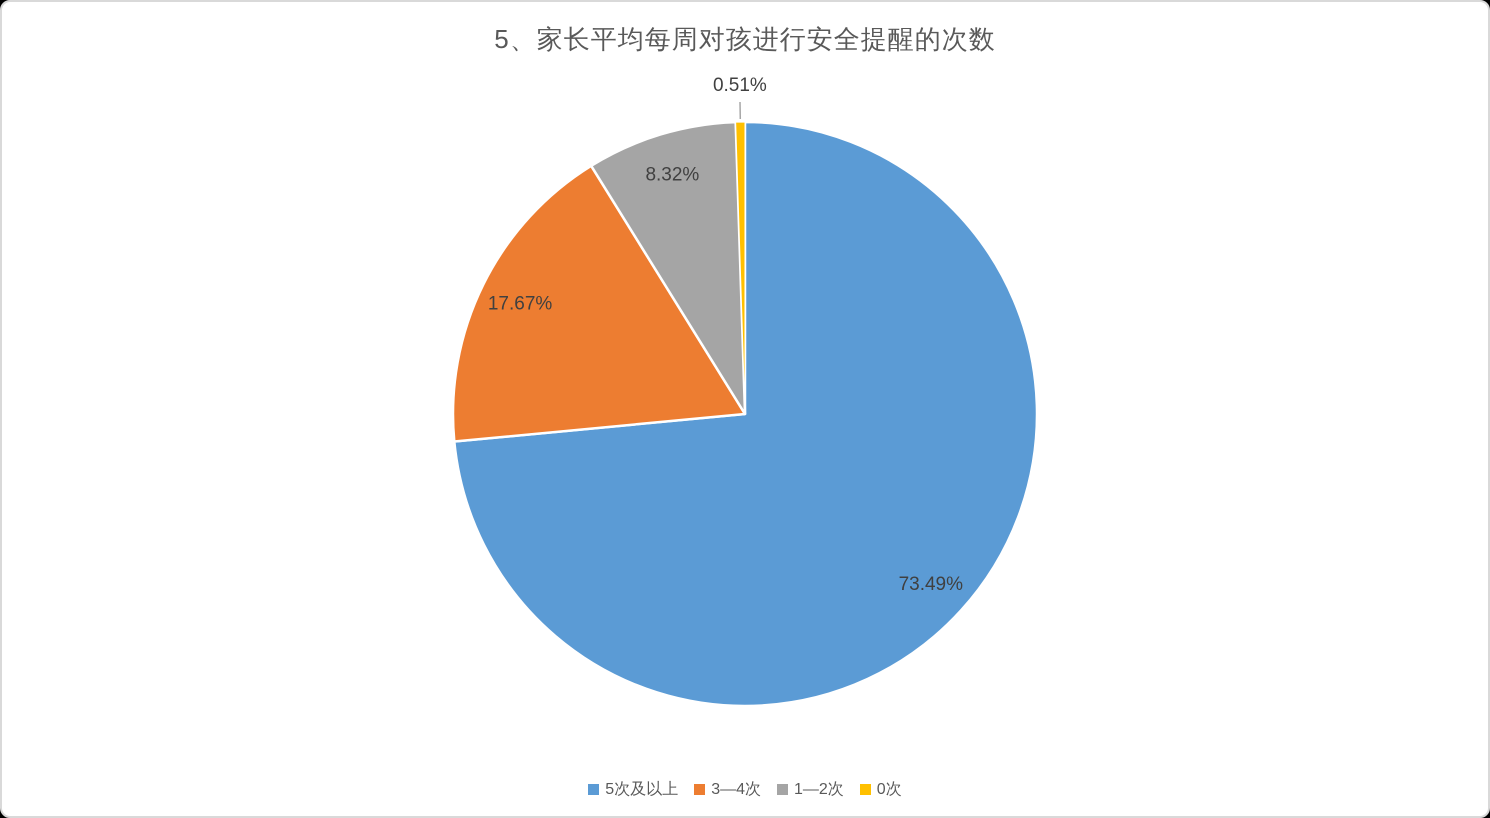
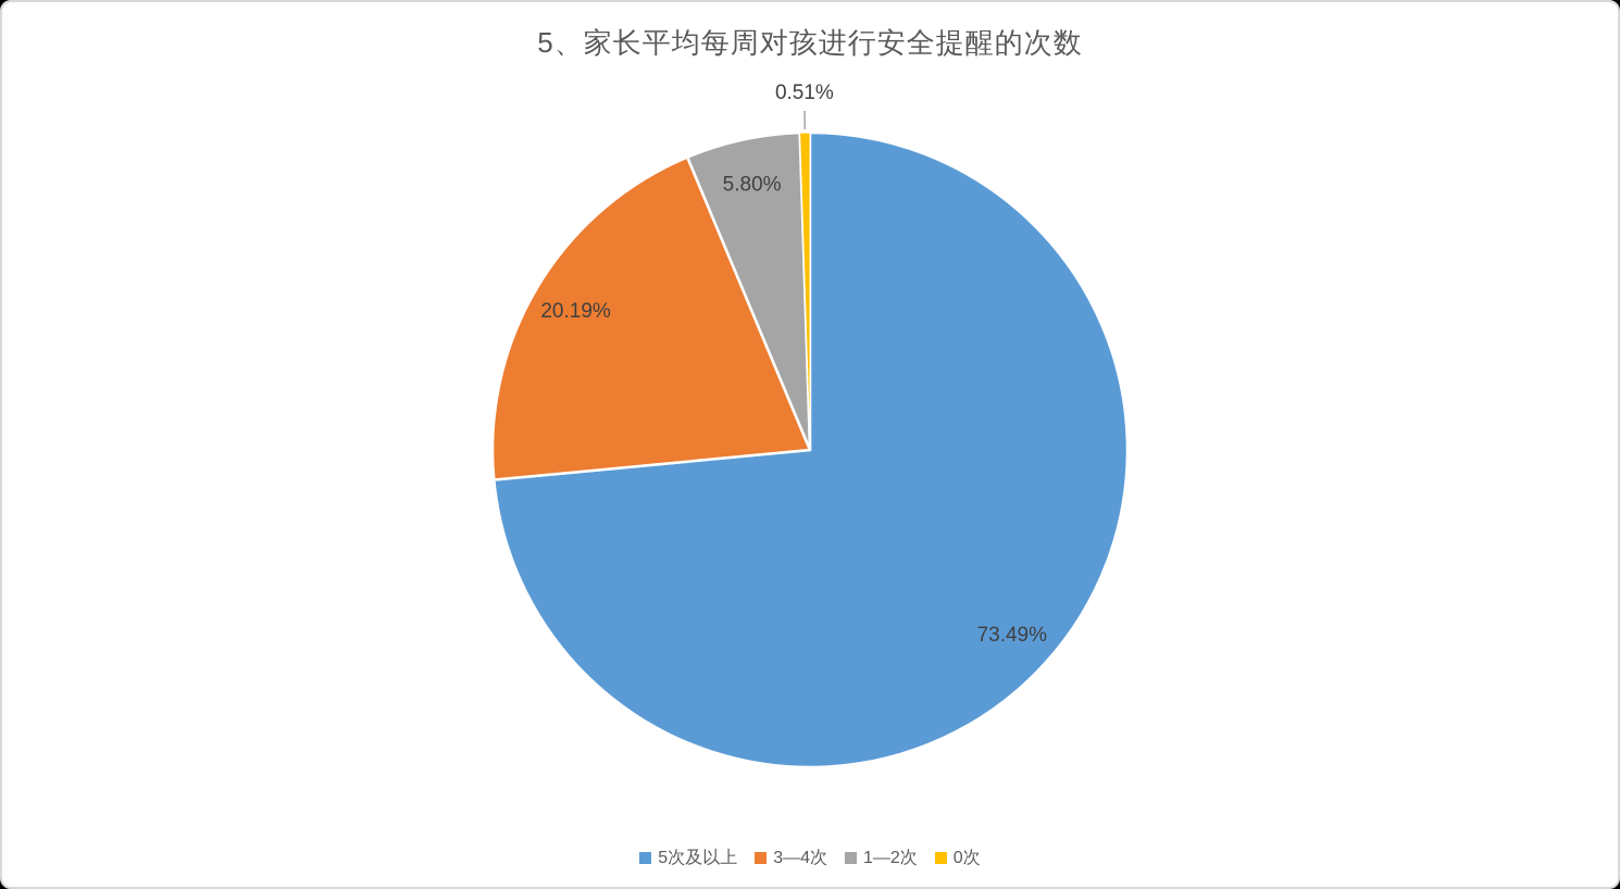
3—4次: 17.67% -> 20.19%
1—2次: 8.32% -> 5.80%
